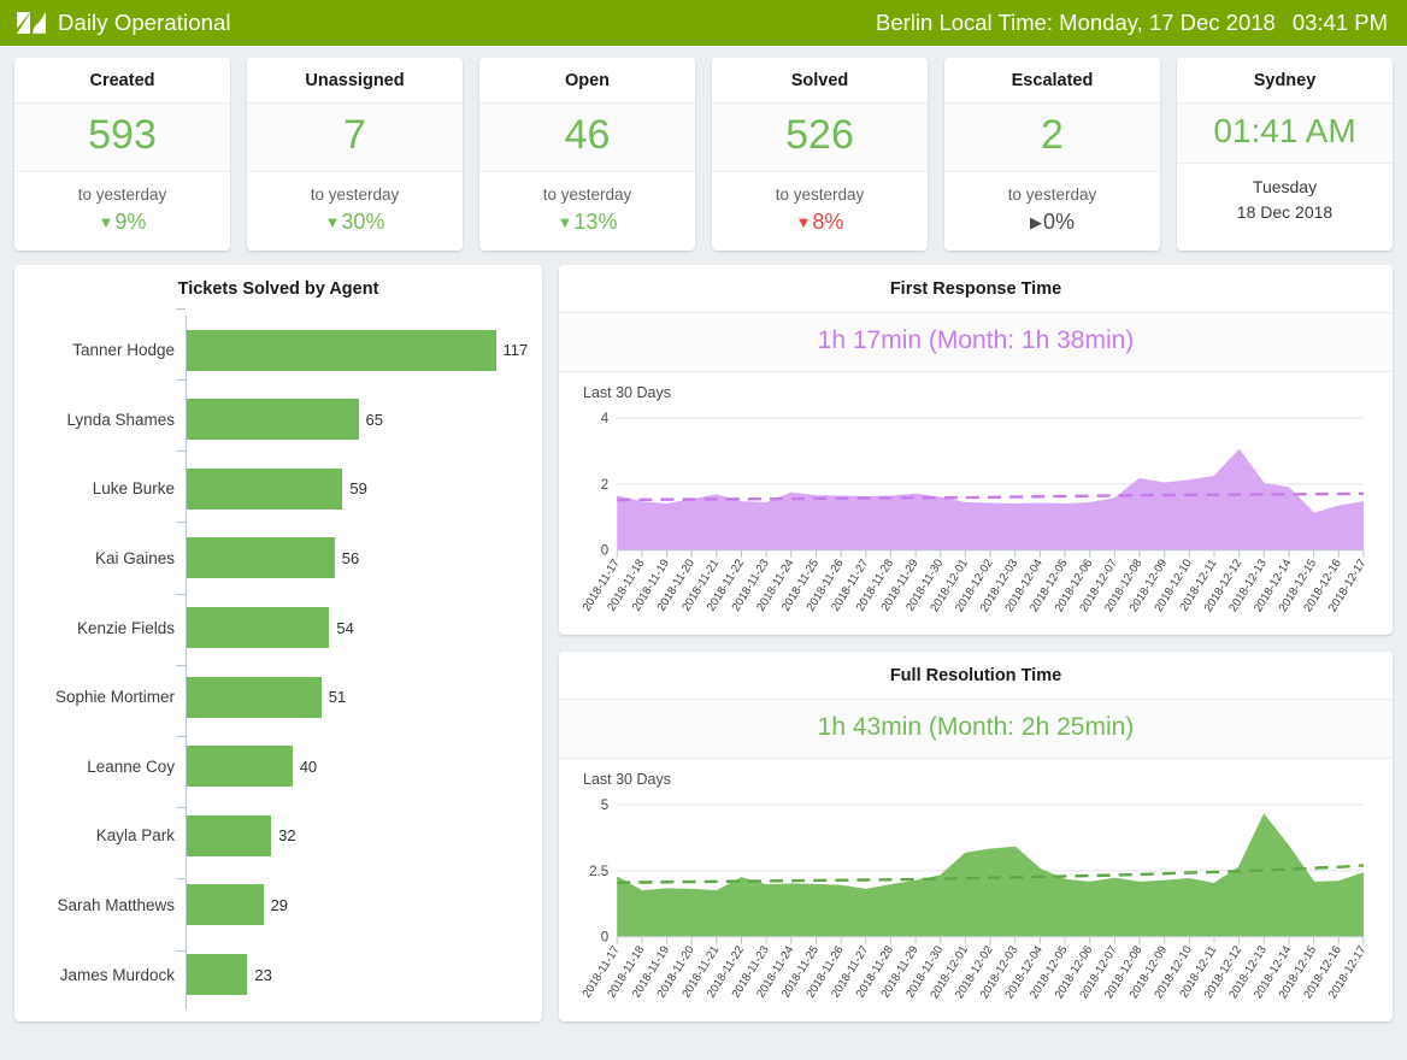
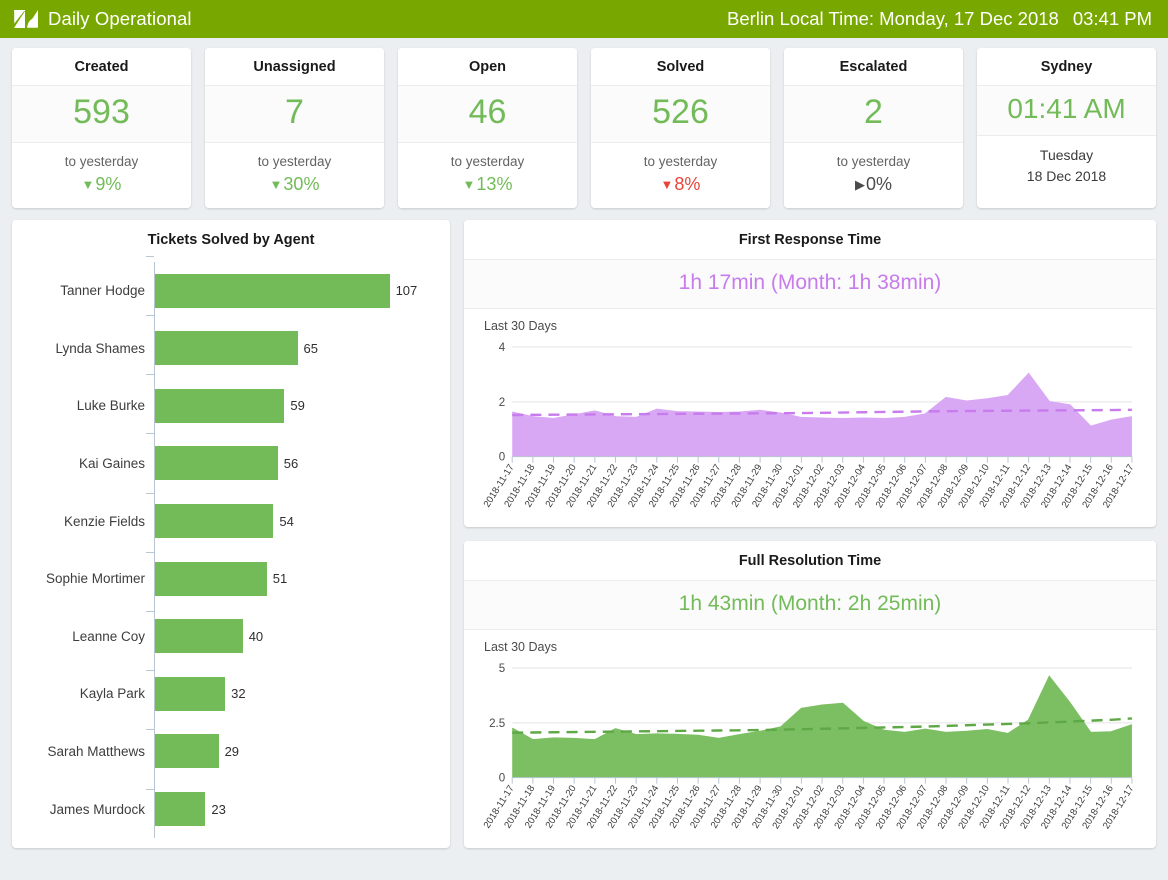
Tickets Solved by Agent/Tanner Hodge: 117 -> 107
